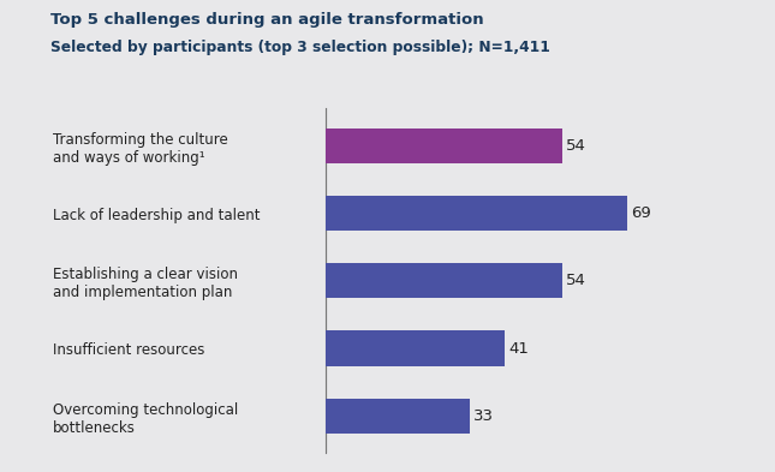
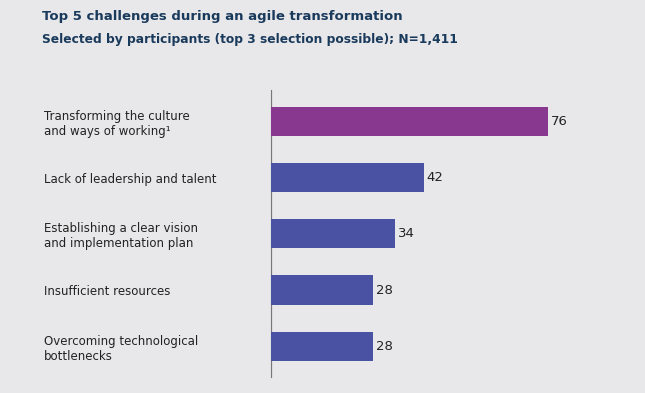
Transforming the culture and ways of working¹: 54 -> 76
Lack of leadership and talent: 69 -> 42
Establishing a clear vision and implementation plan: 54 -> 34
Insufficient resources: 41 -> 28
Overcoming technological bottlenecks: 33 -> 28
